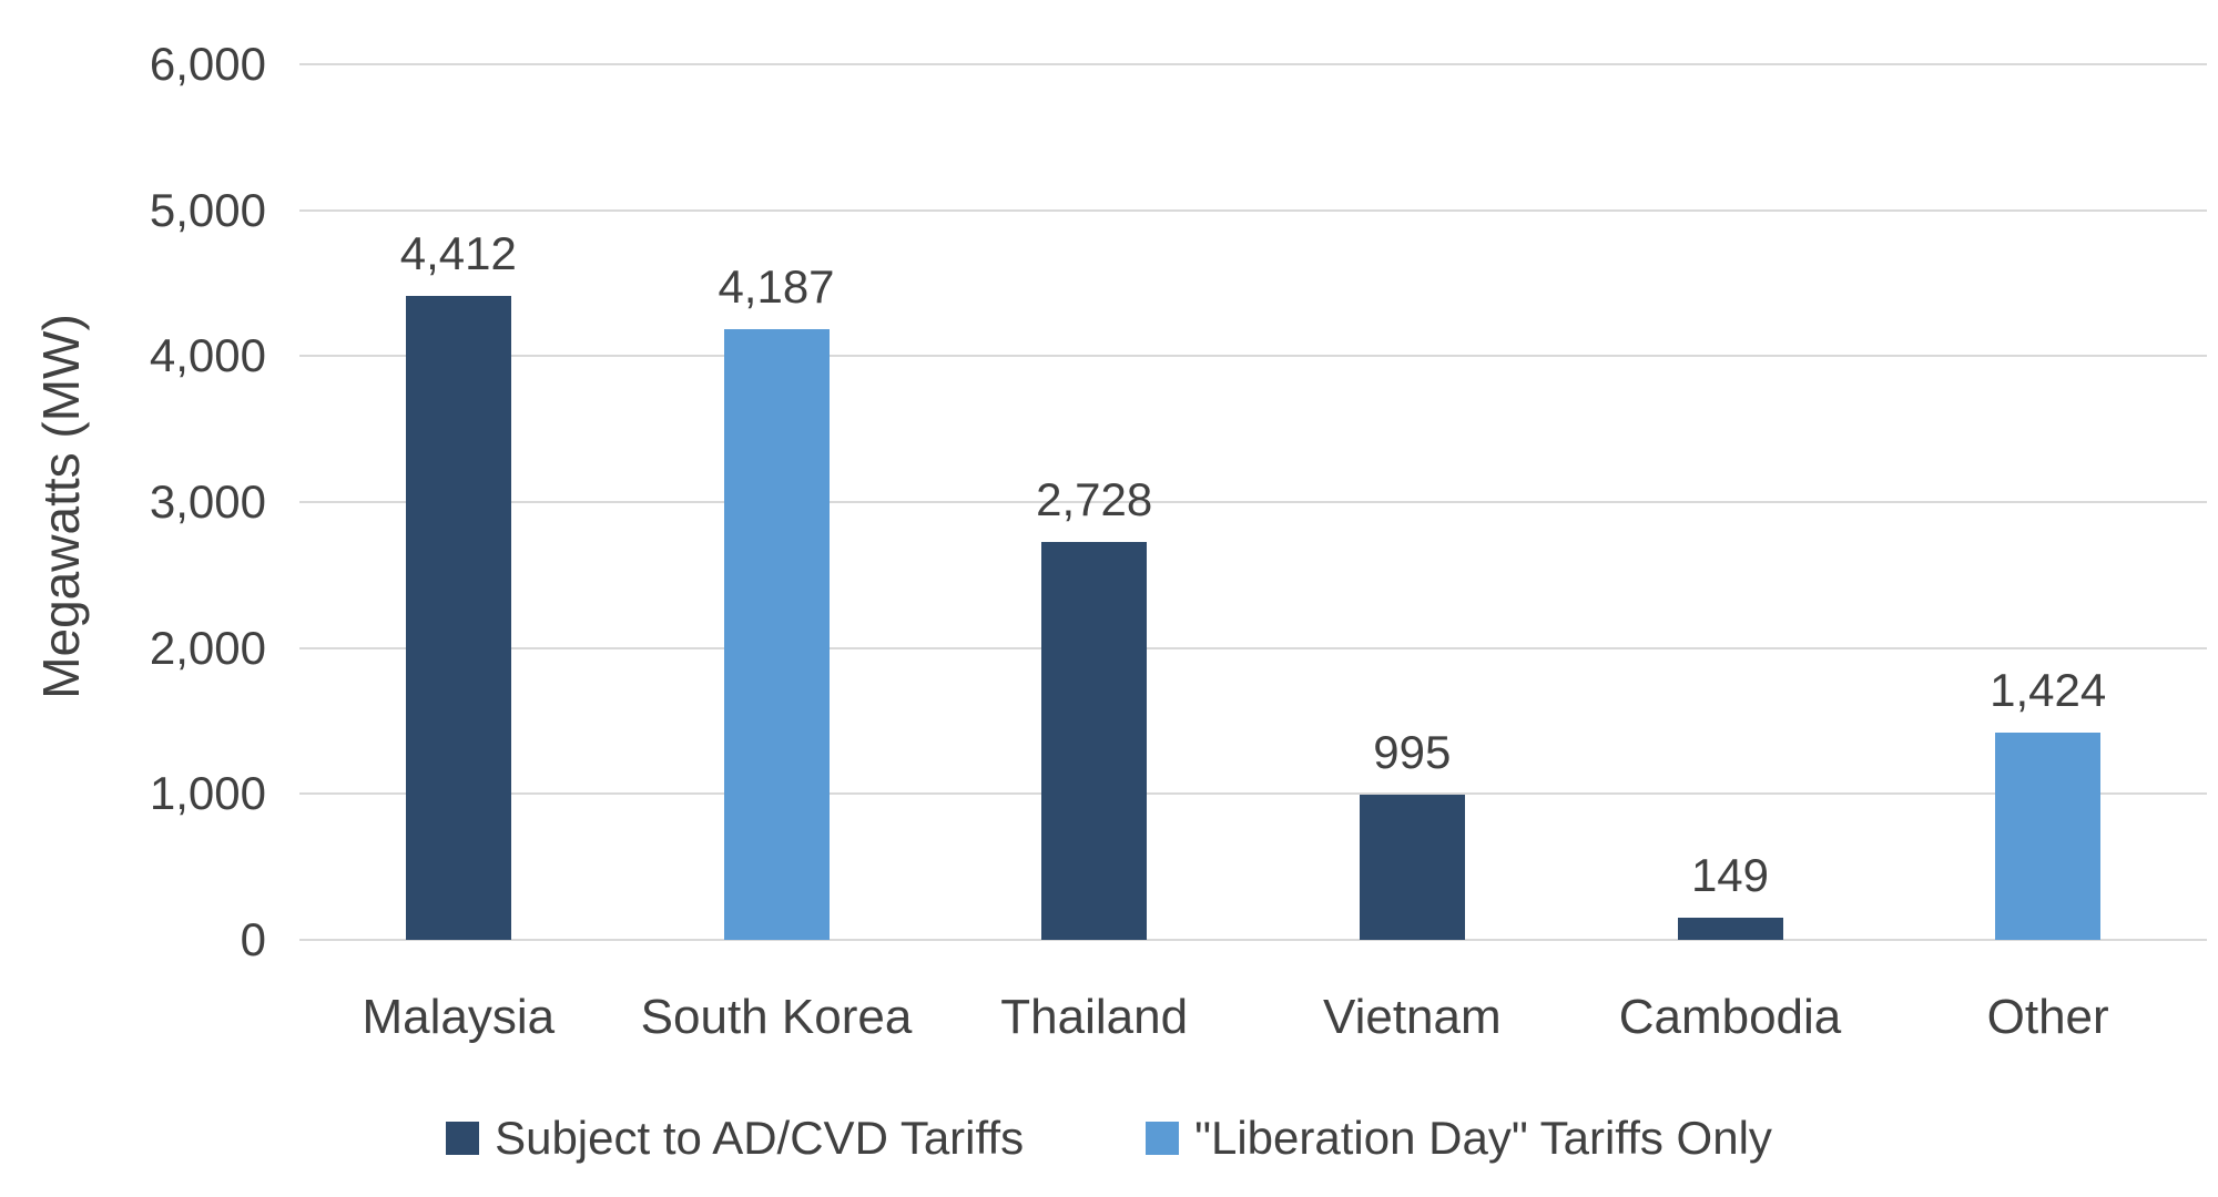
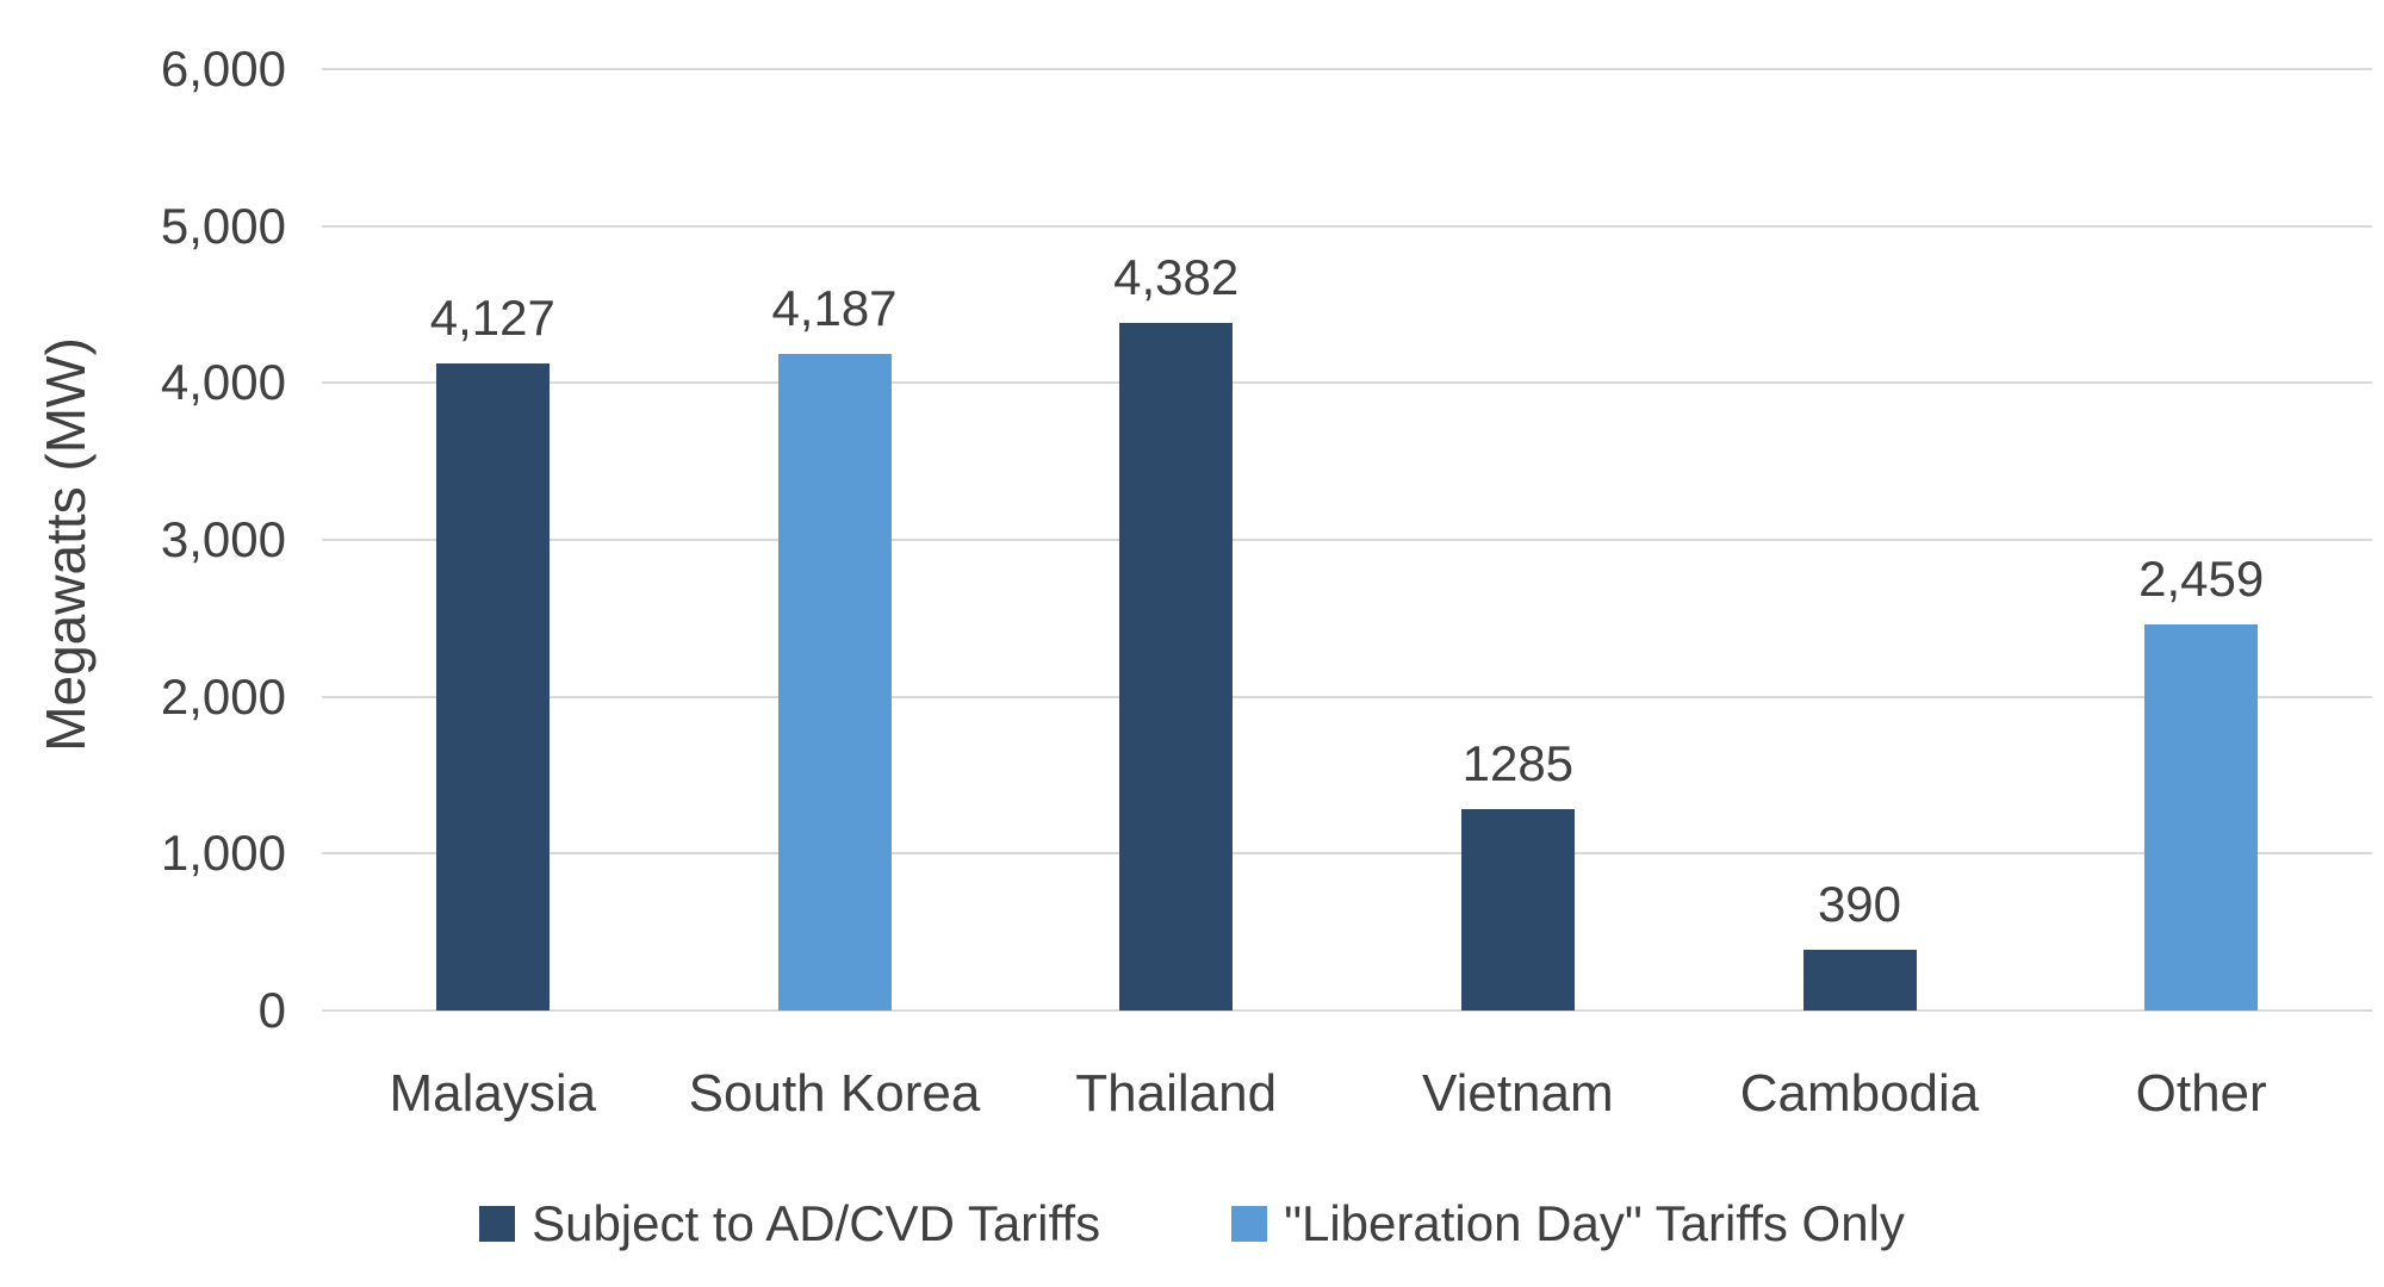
Malaysia: 4,412 -> 4,127
Thailand: 2,728 -> 4,382
Vietnam: 995 -> 1285
Cambodia: 149 -> 390
Other: 1,424 -> 2,459
